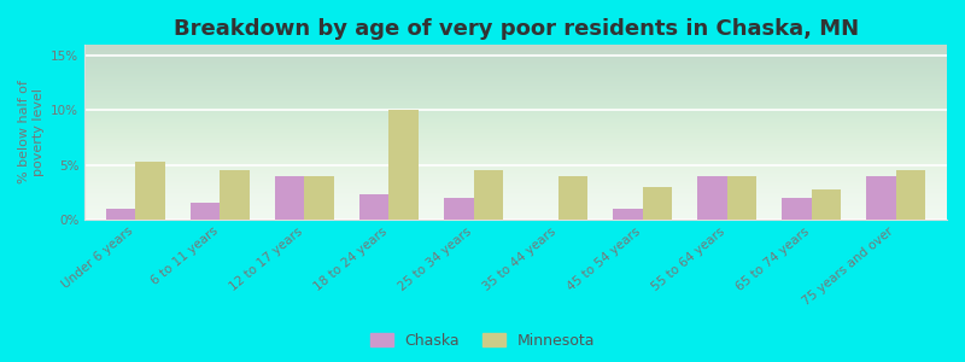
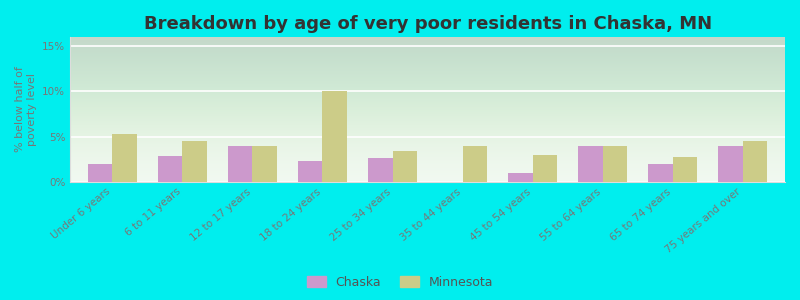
Chaska/Under 6 years: 1.0% -> 2.0%
Chaska/6 to 11 years: 1.5% -> 2.8%
Chaska/25 to 34 years: 2.0% -> 2.6%
Minnesota/25 to 34 years: 4.5% -> 3.4%
